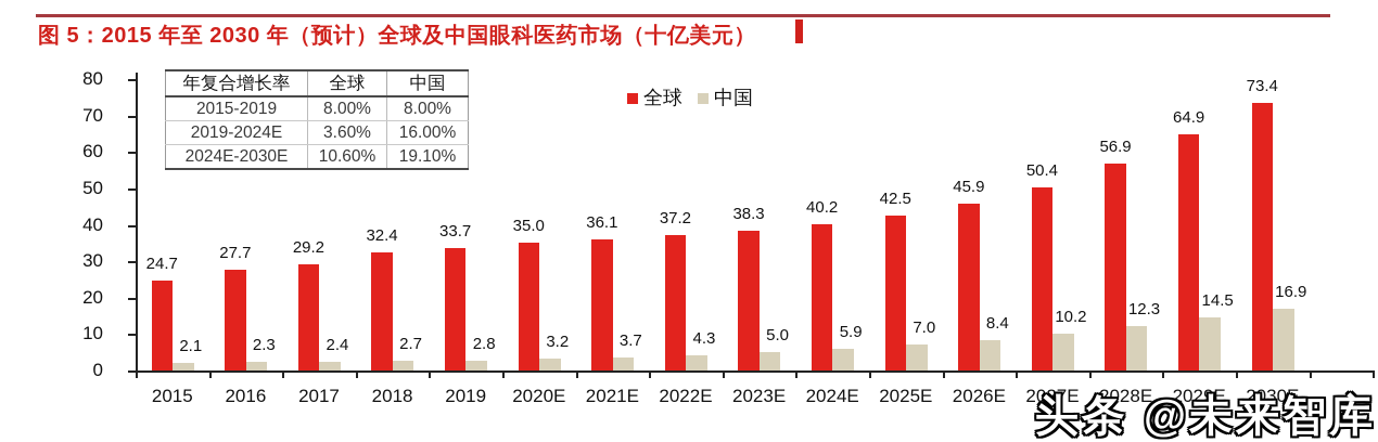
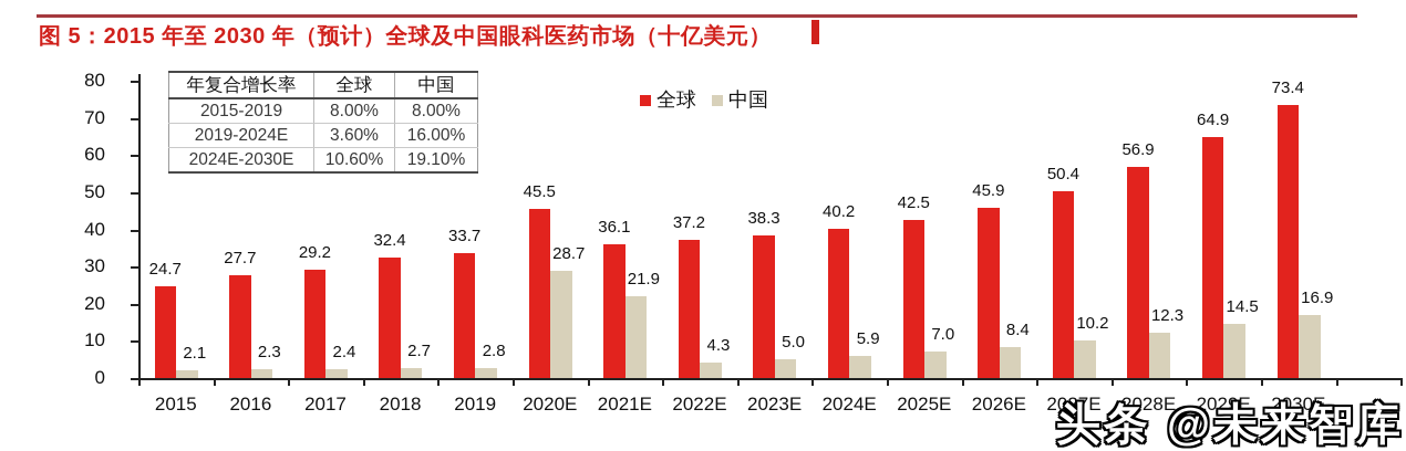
全球/2020E: 35.0 -> 45.5
中国/2020E: 3.2 -> 28.7
中国/2021E: 3.7 -> 21.9
